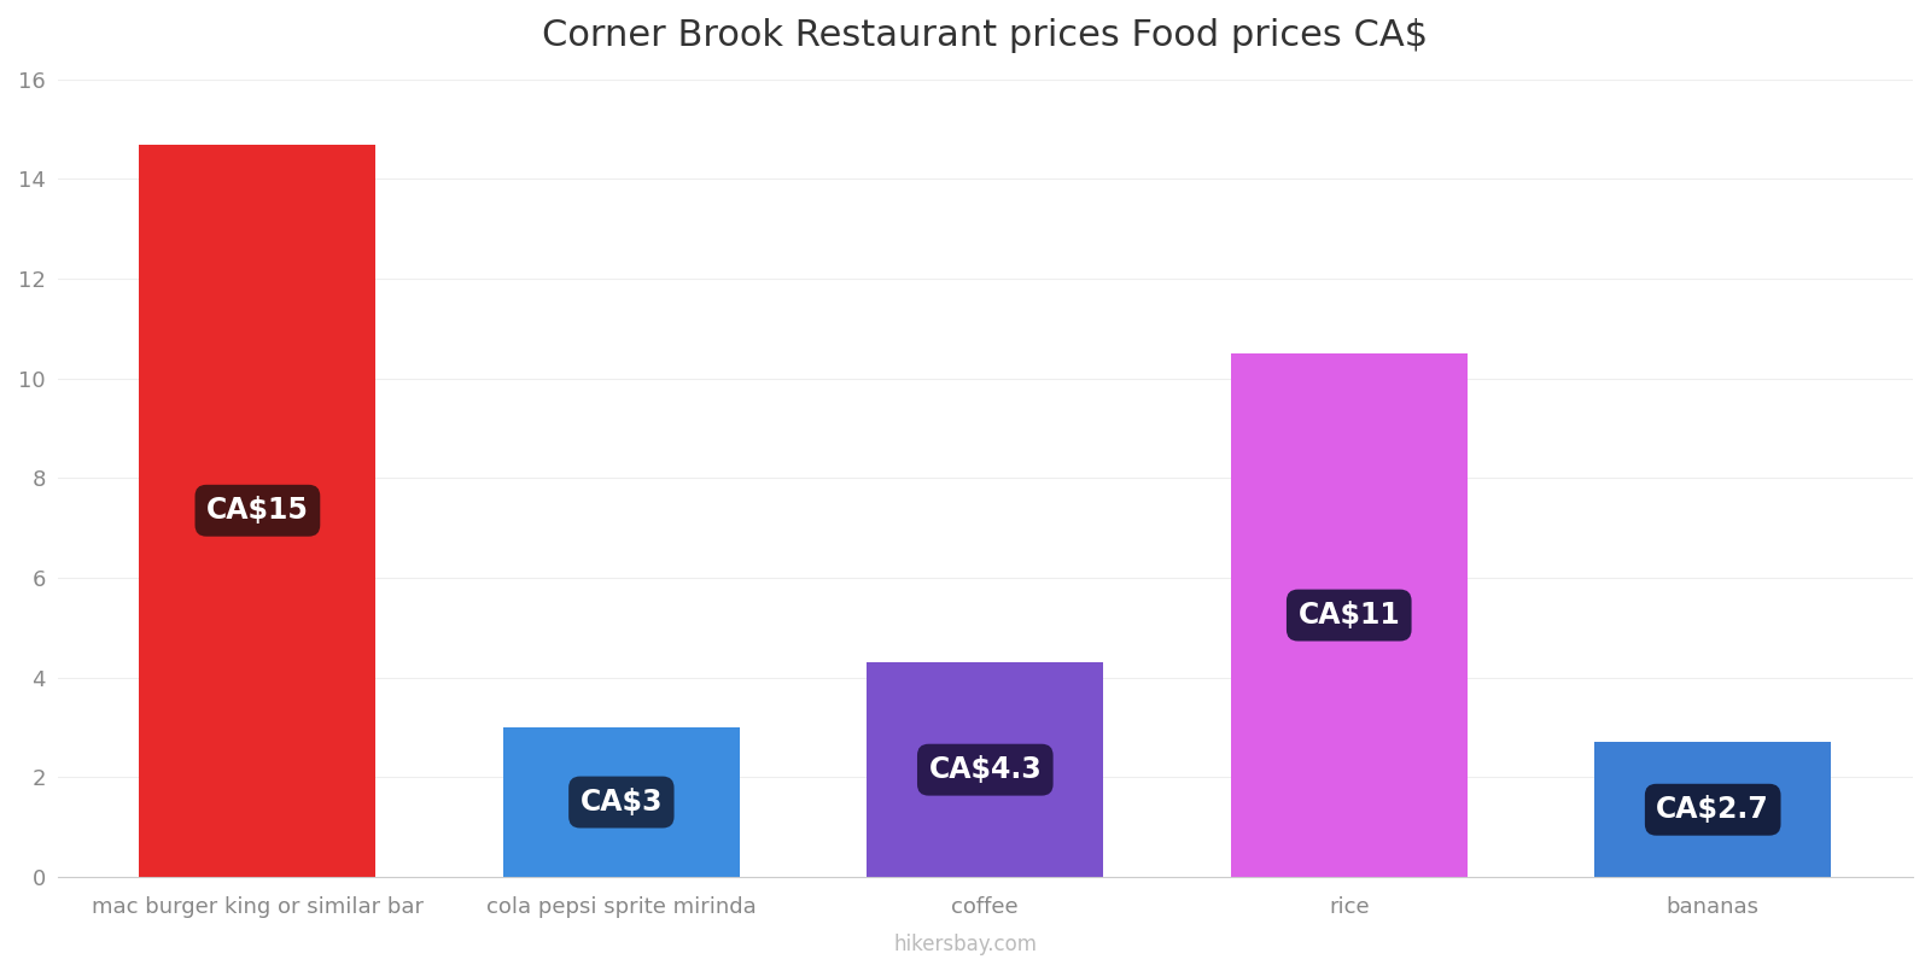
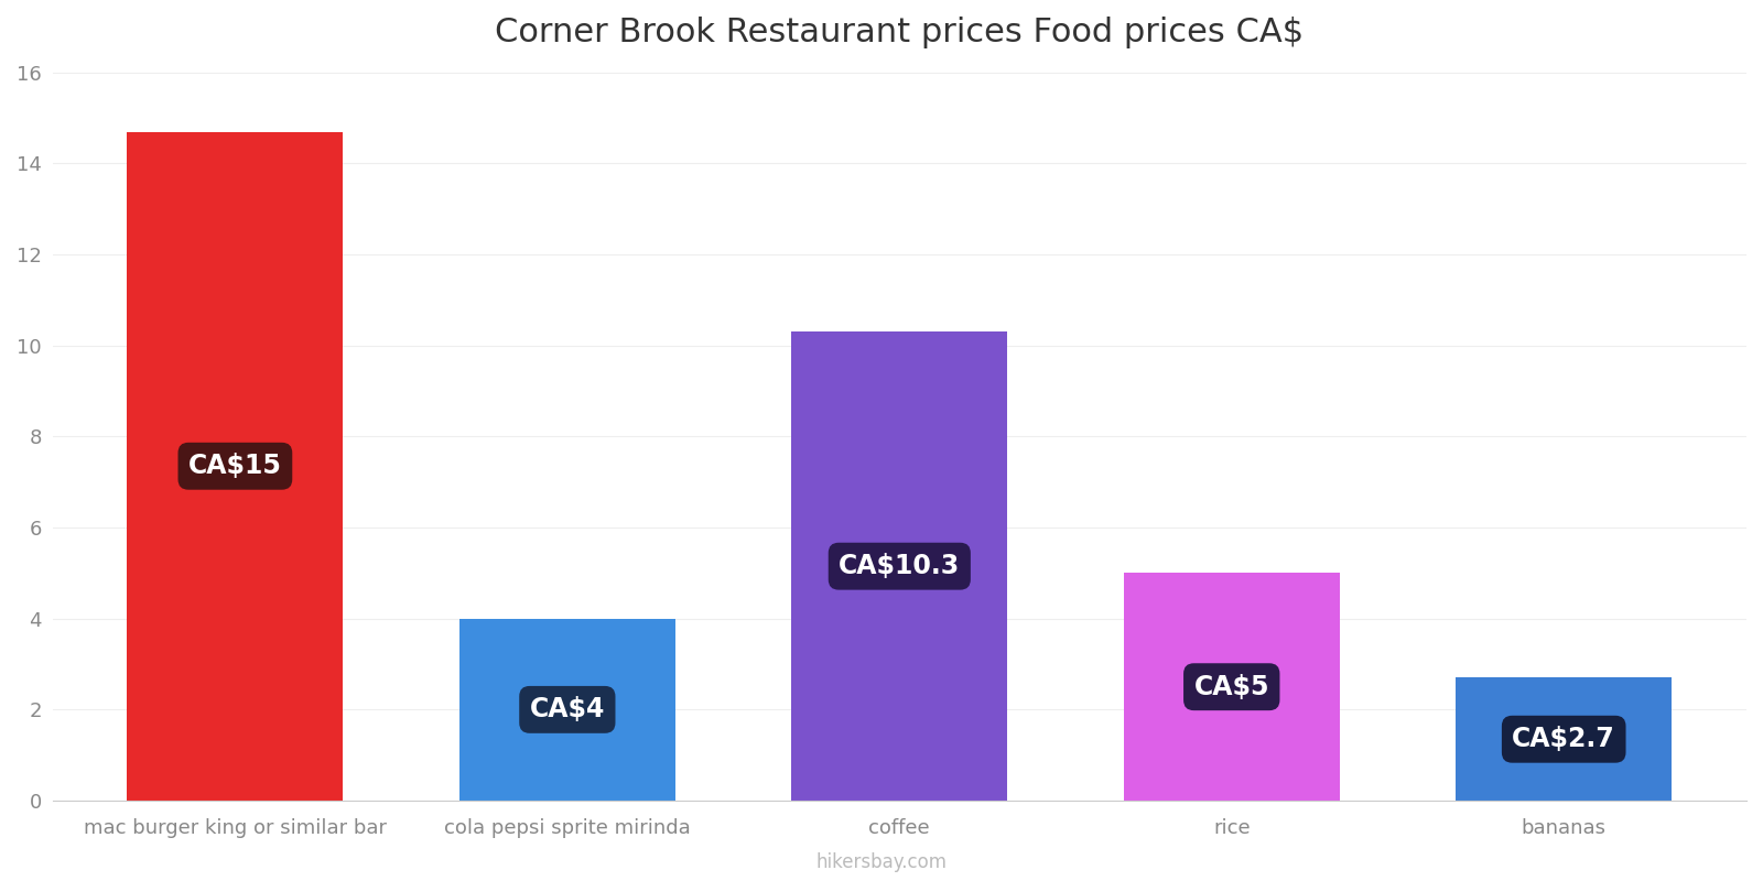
cola pepsi sprite mirinda: CA$3 -> CA$4
coffee: CA$4.3 -> CA$10.3
rice: CA$11 -> CA$5
